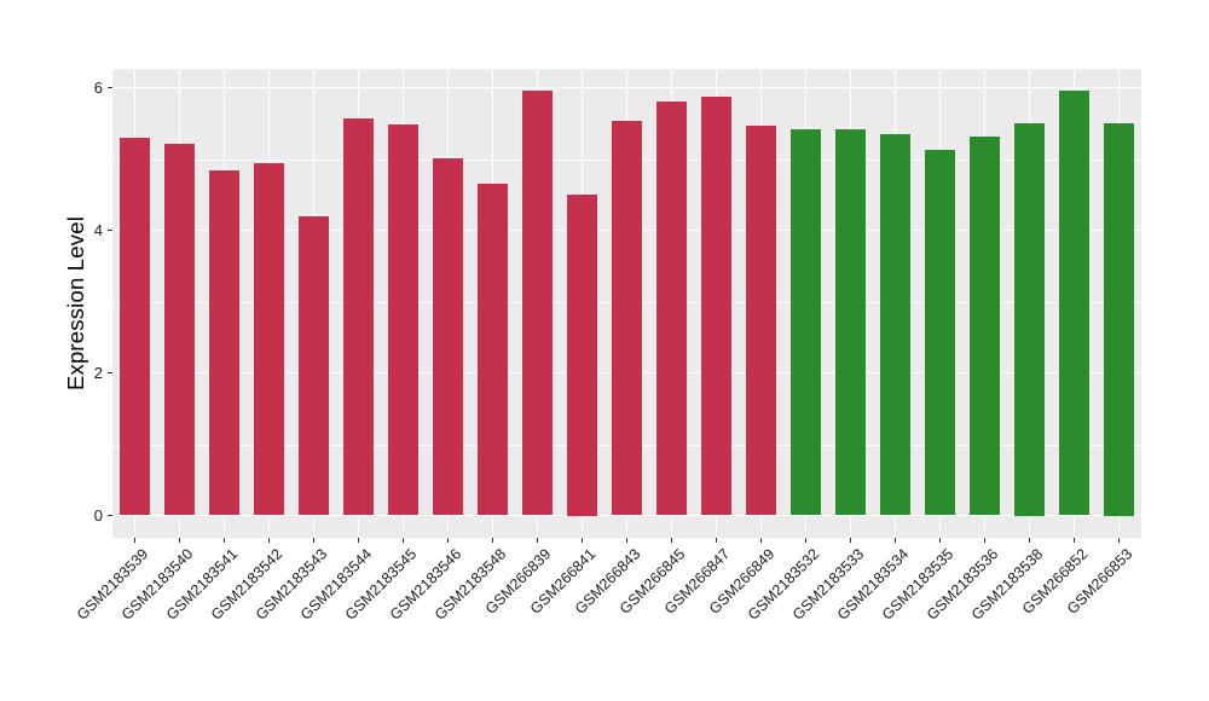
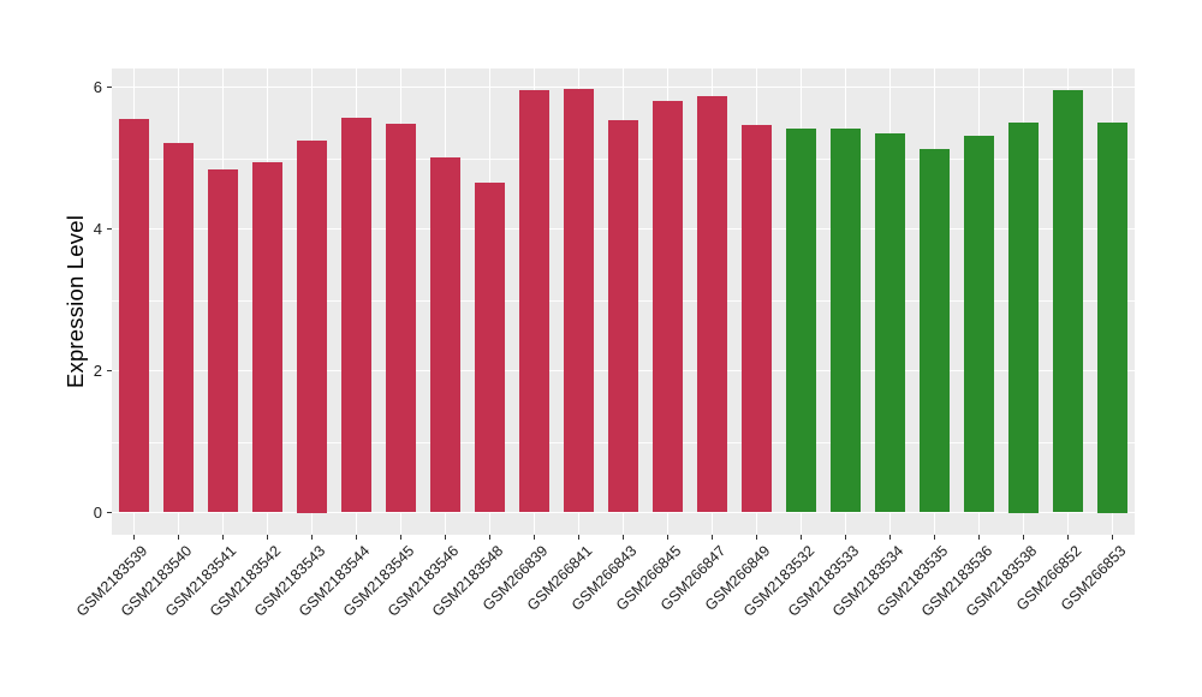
GSM2183539: 5.3 -> 5.5
GSM2183543: 4.2 -> 5.2
GSM266841: 4.5 -> 6.0
